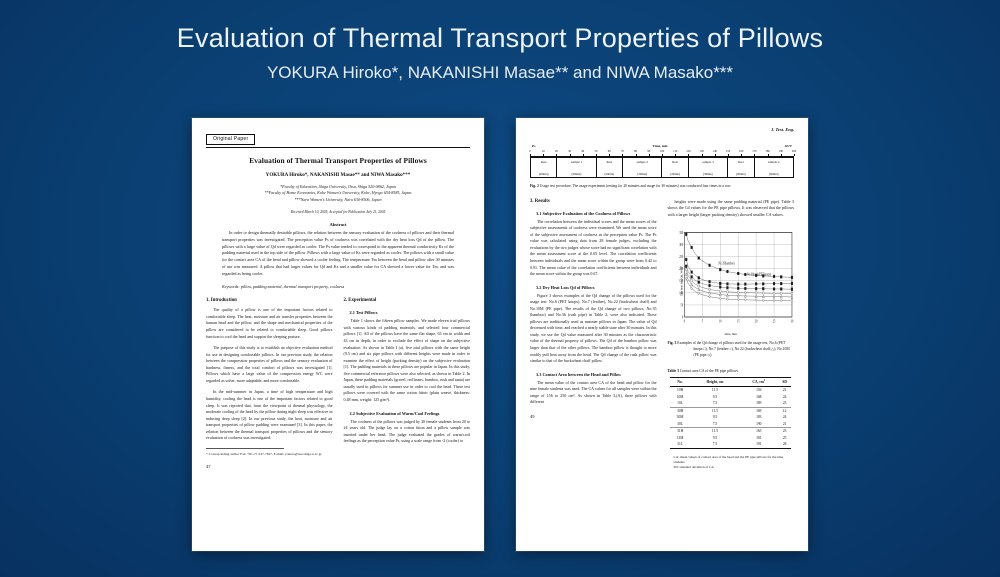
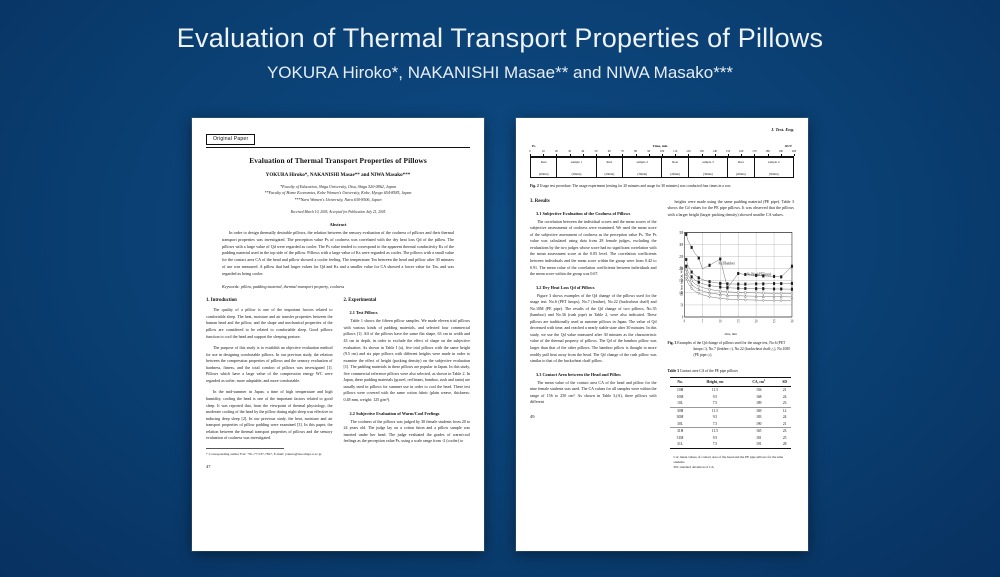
No.35 (bamboo)/5: 230 -> 200
No.35 (bamboo)/10: 200 -> 240
No.35 (bamboo)/12: 190 -> 120
No.35 (bamboo)/30: 160 -> 210
